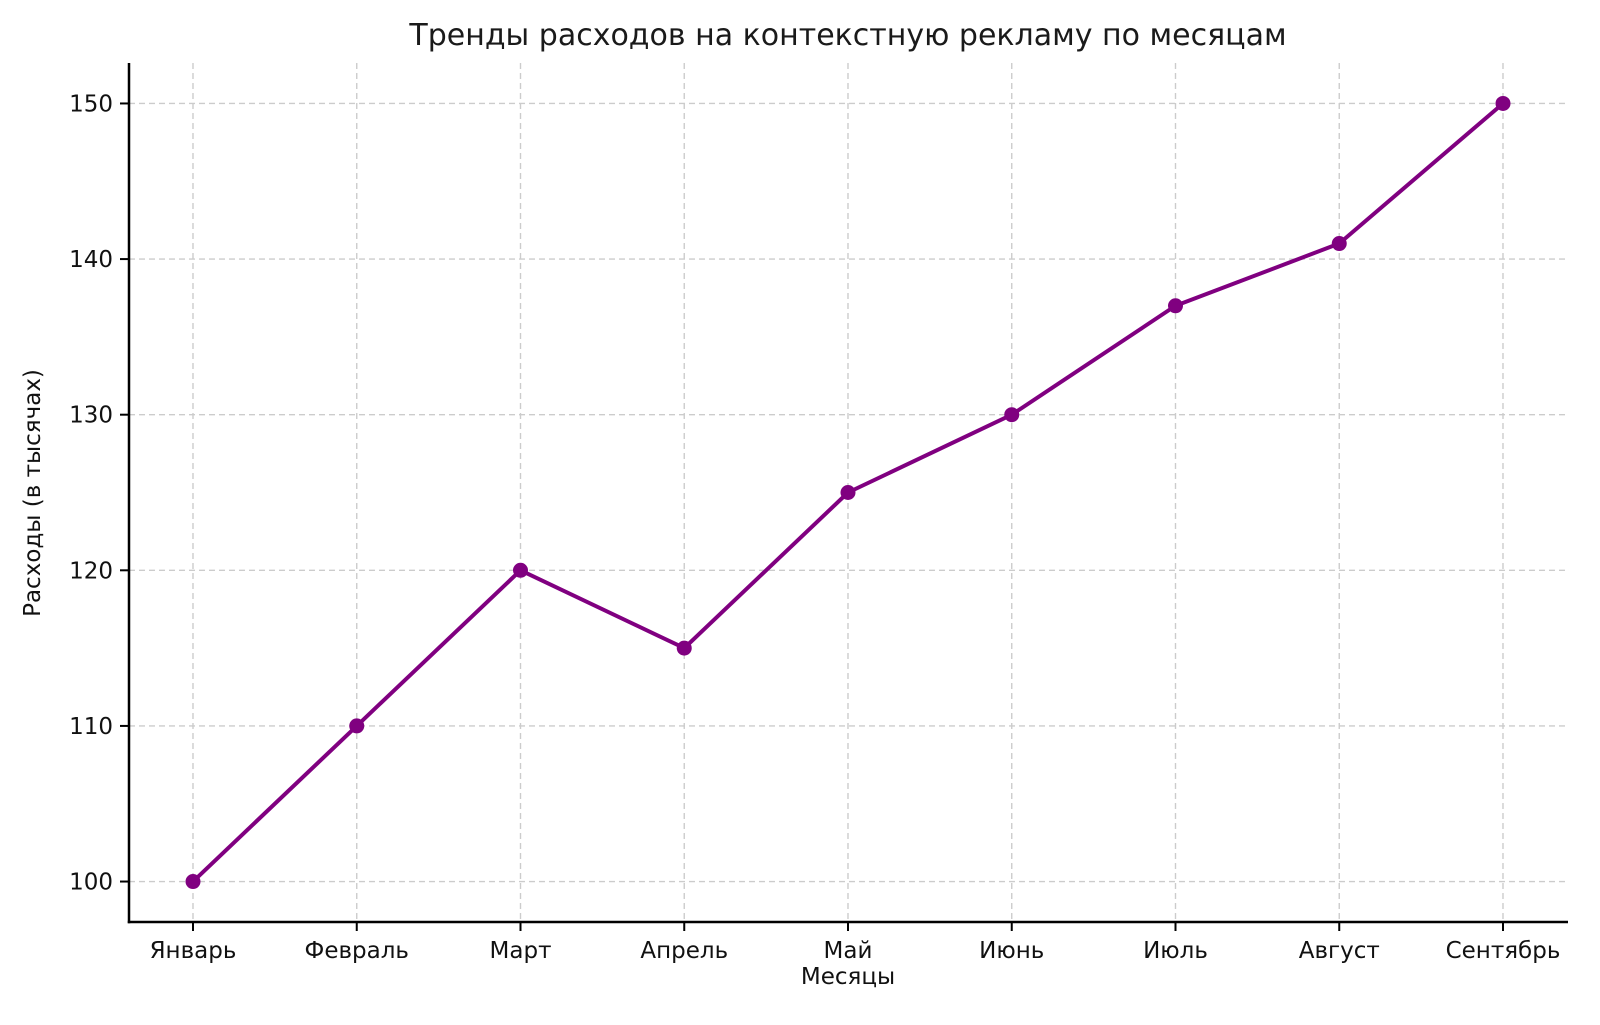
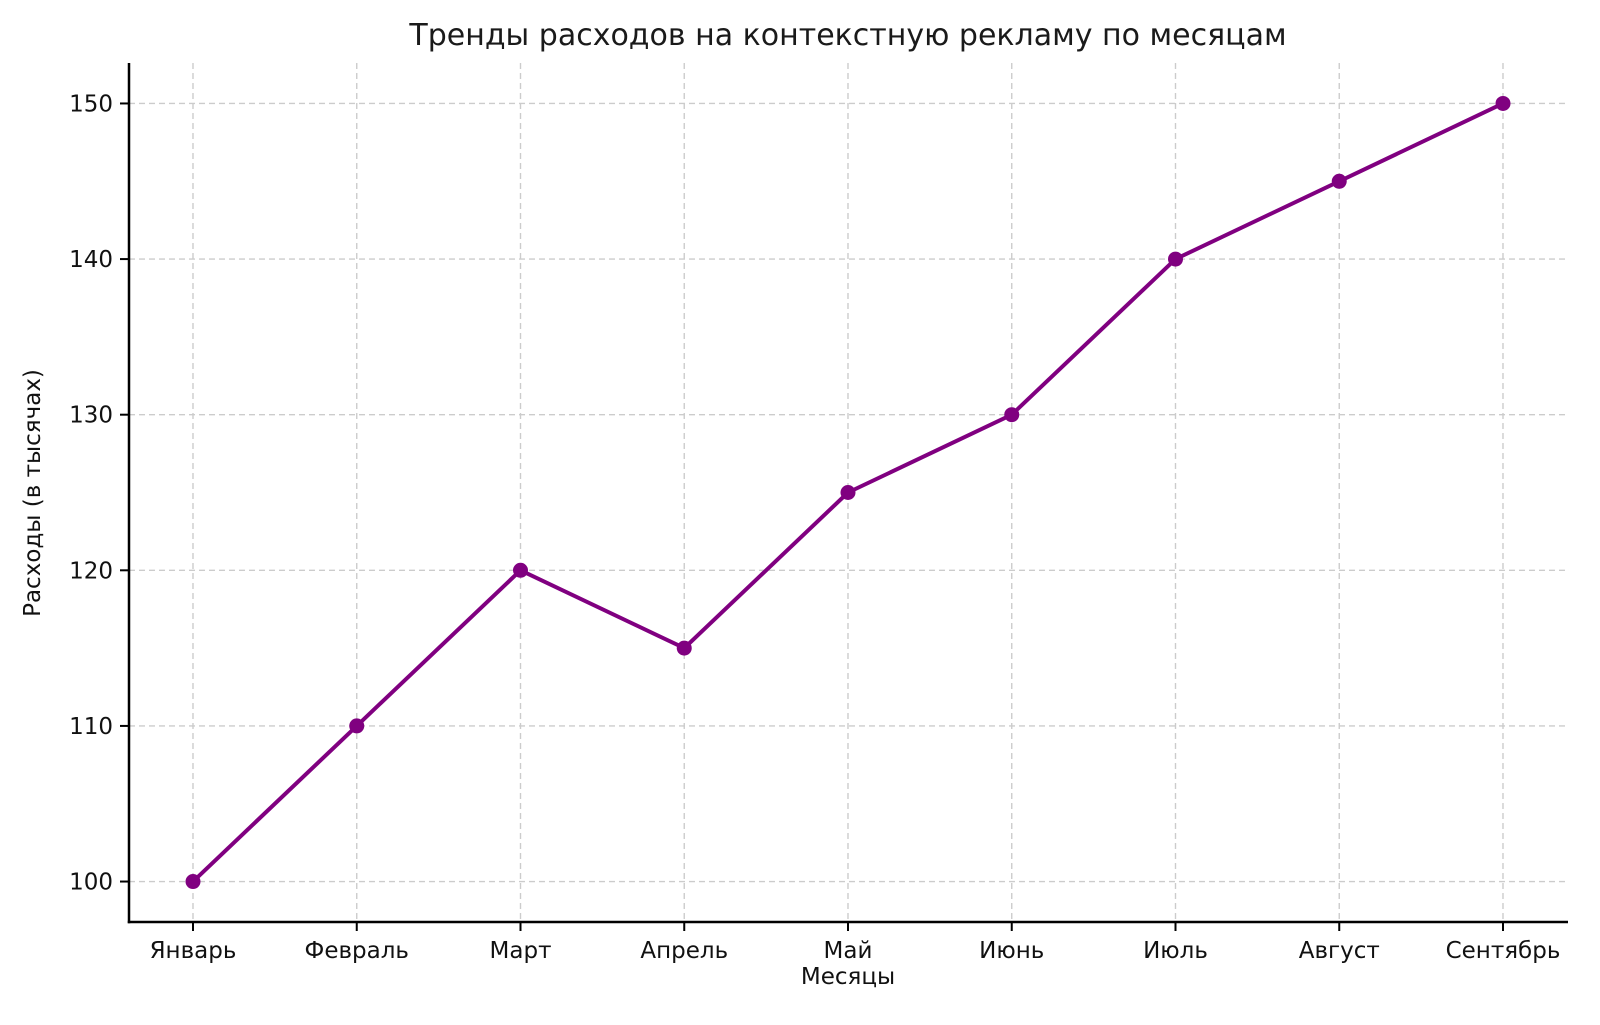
Июль: 137 -> 140
Август: 141 -> 145
